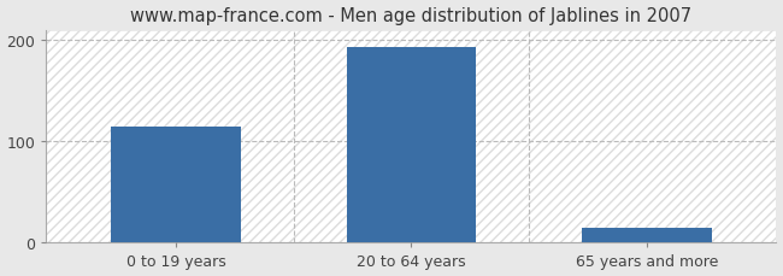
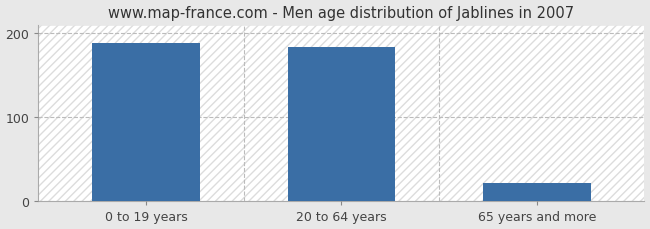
0 to 19 years: 115 -> 188
20 to 64 years: 193 -> 184
65 years and more: 15 -> 22
